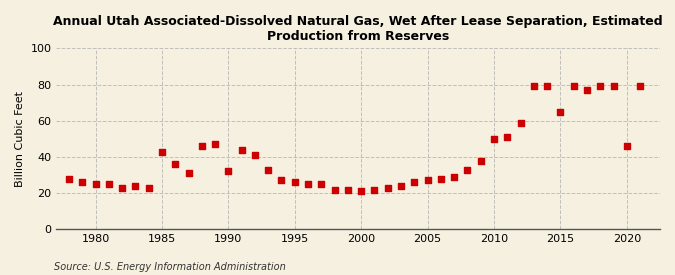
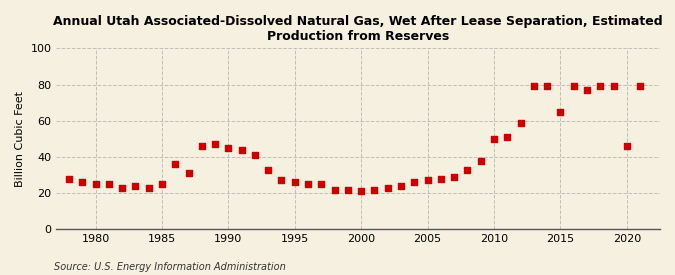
1985: 43 -> 25
1990: 32 -> 45
